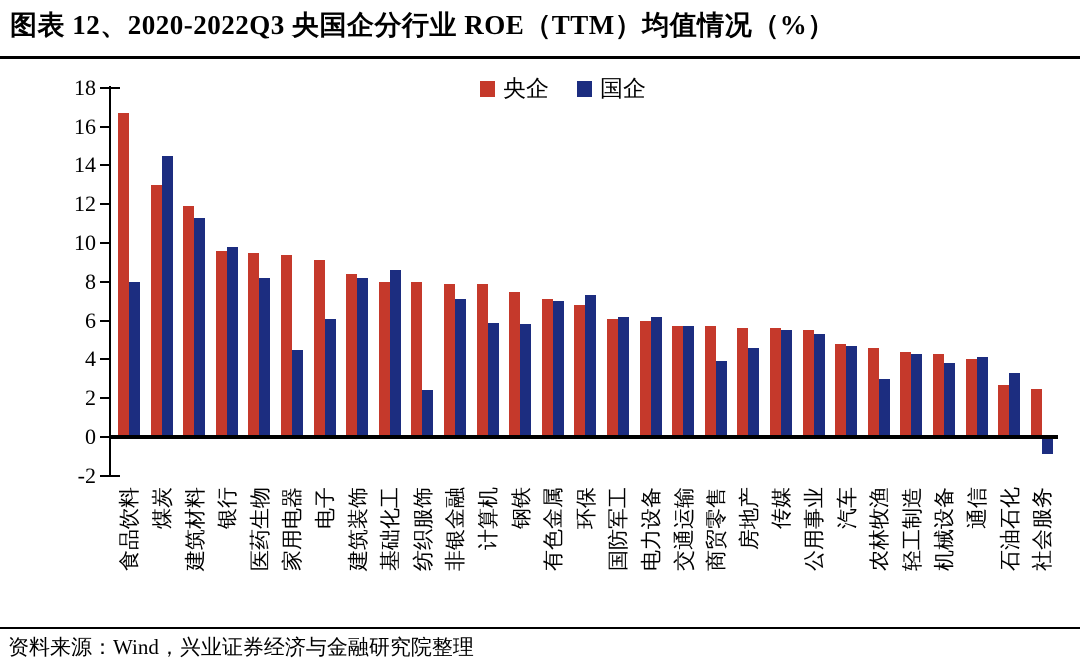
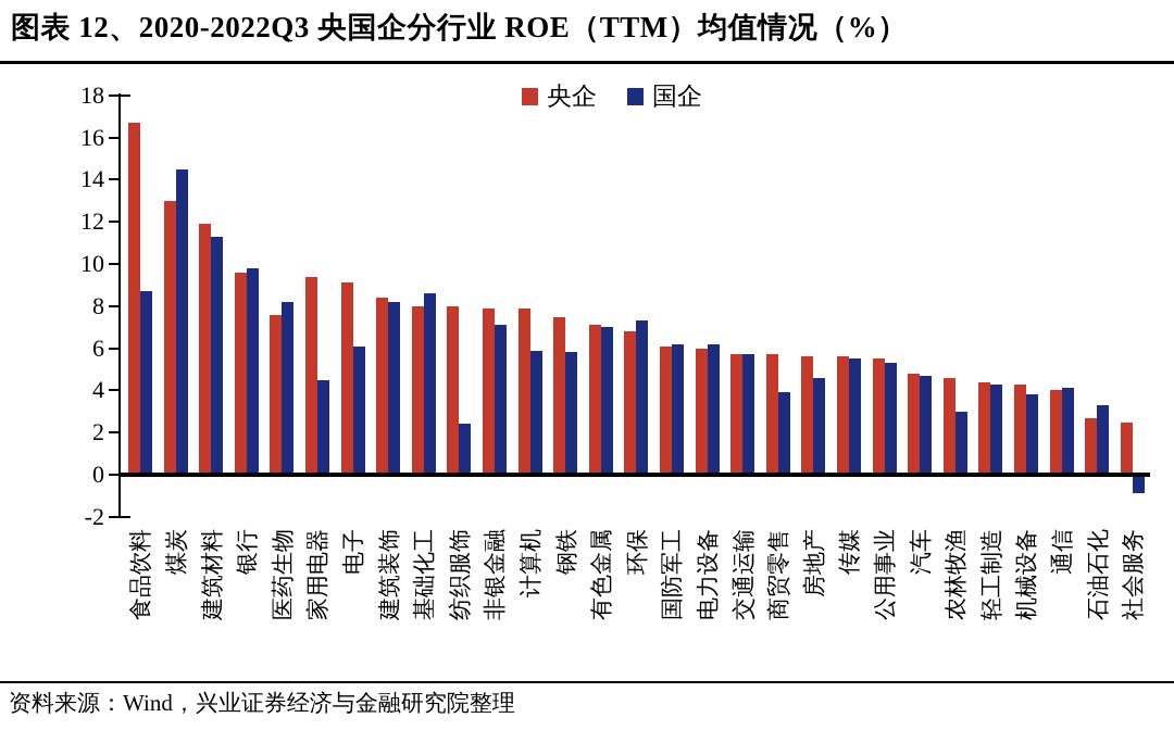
国企/食品饮料: 8.0 -> 8.7
央企/医药生物: 9.5 -> 7.6
